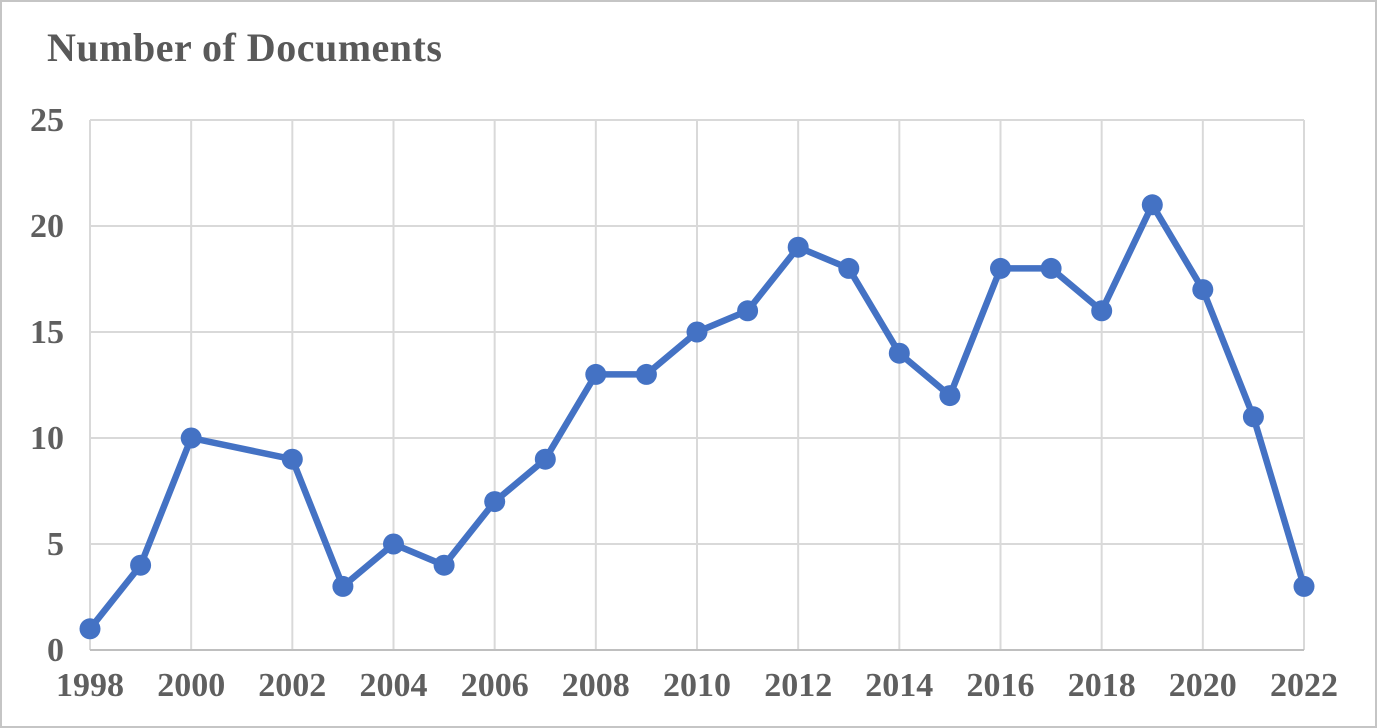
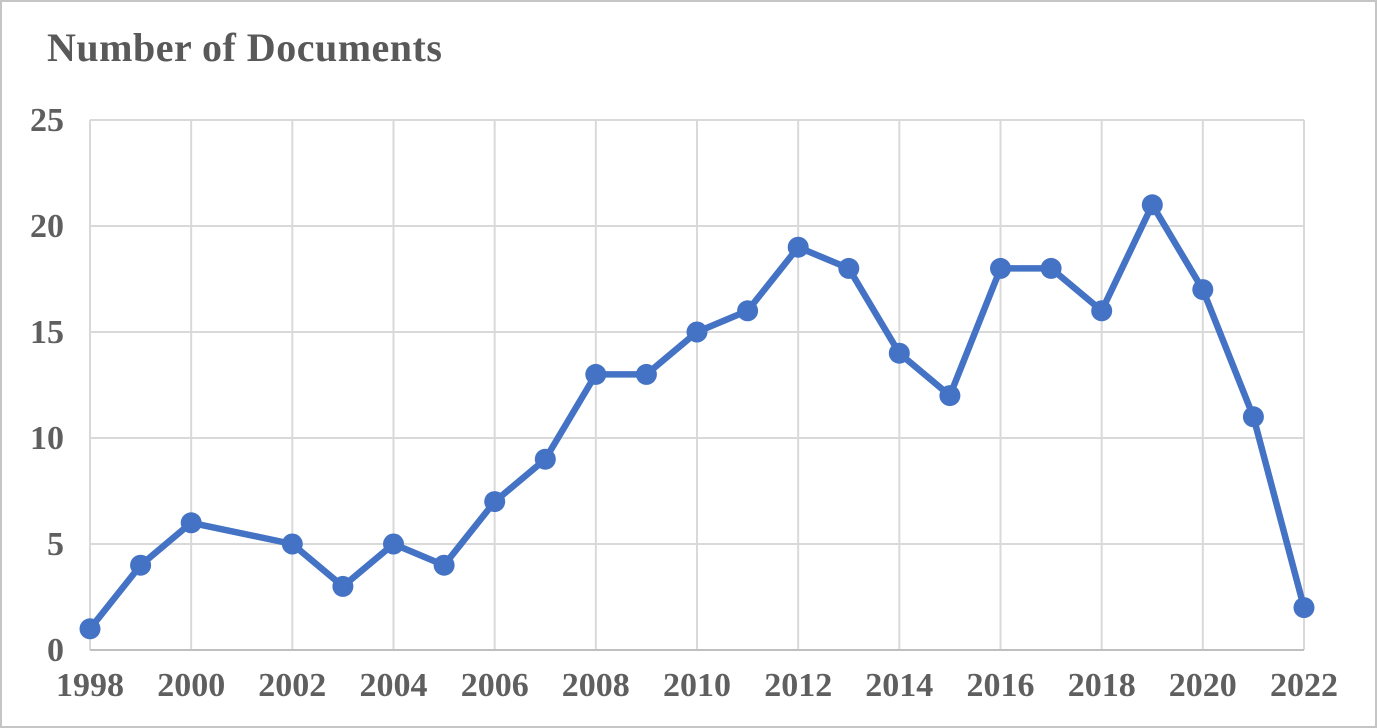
2000: 10 -> 6
2002: 9 -> 5
2022: 3 -> 2
